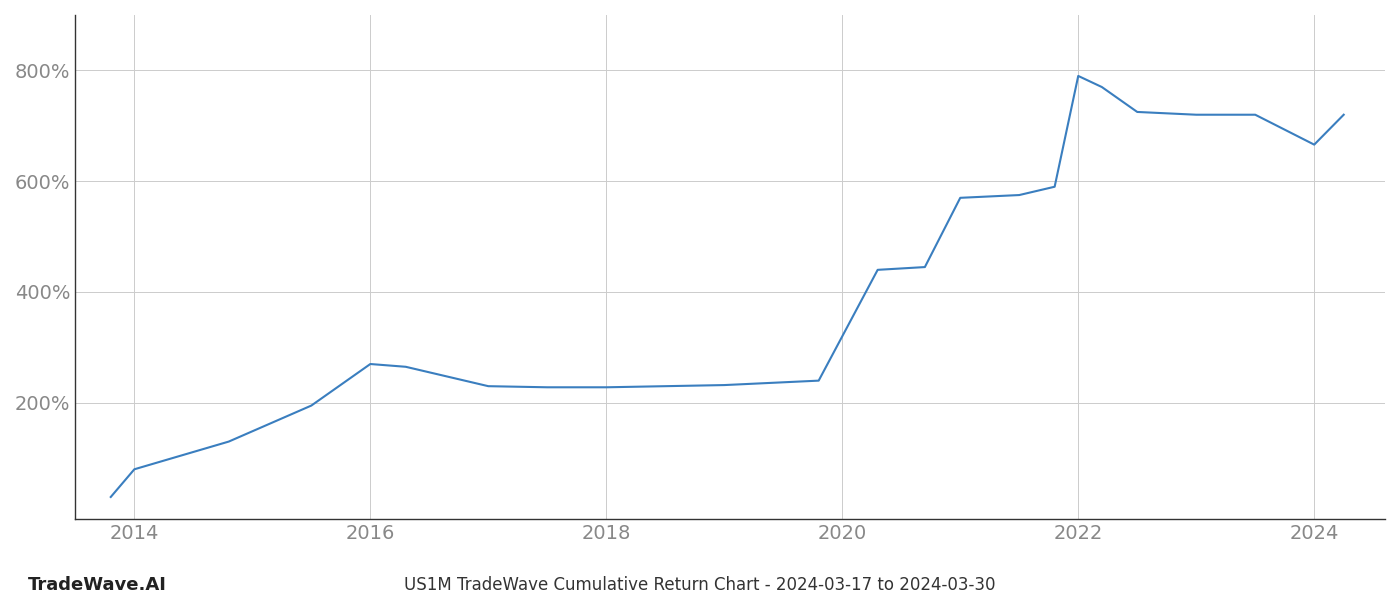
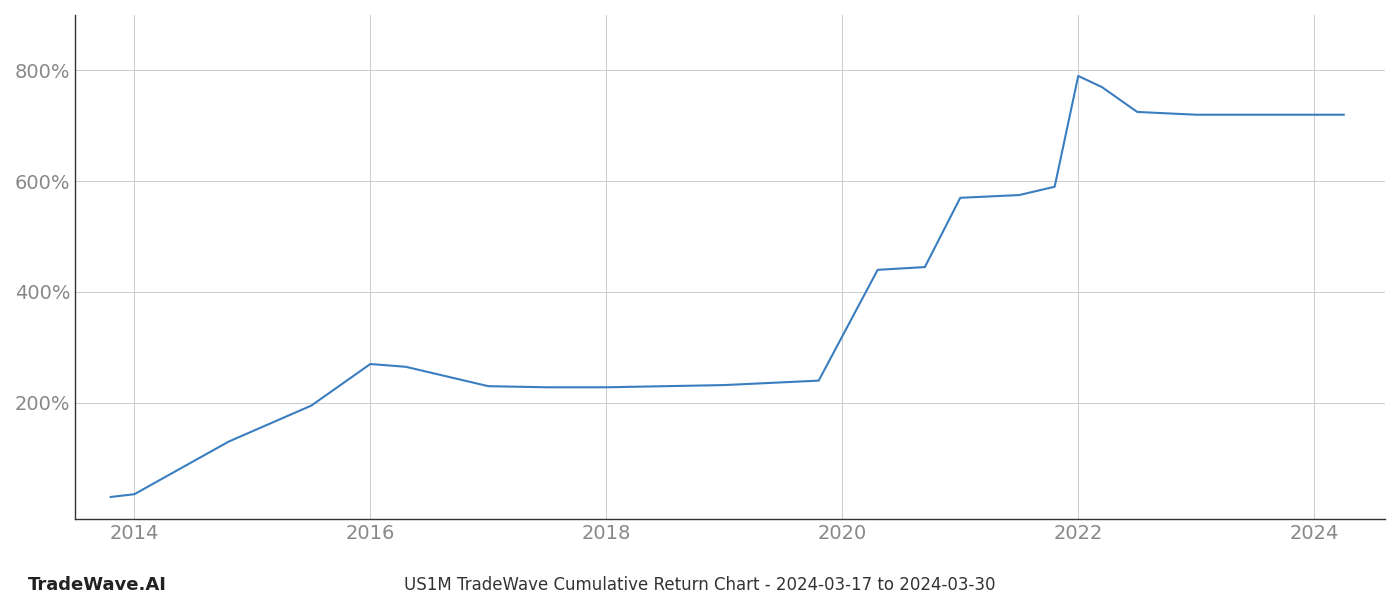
2014: 80% -> 35%
2024: 666% -> 720%
